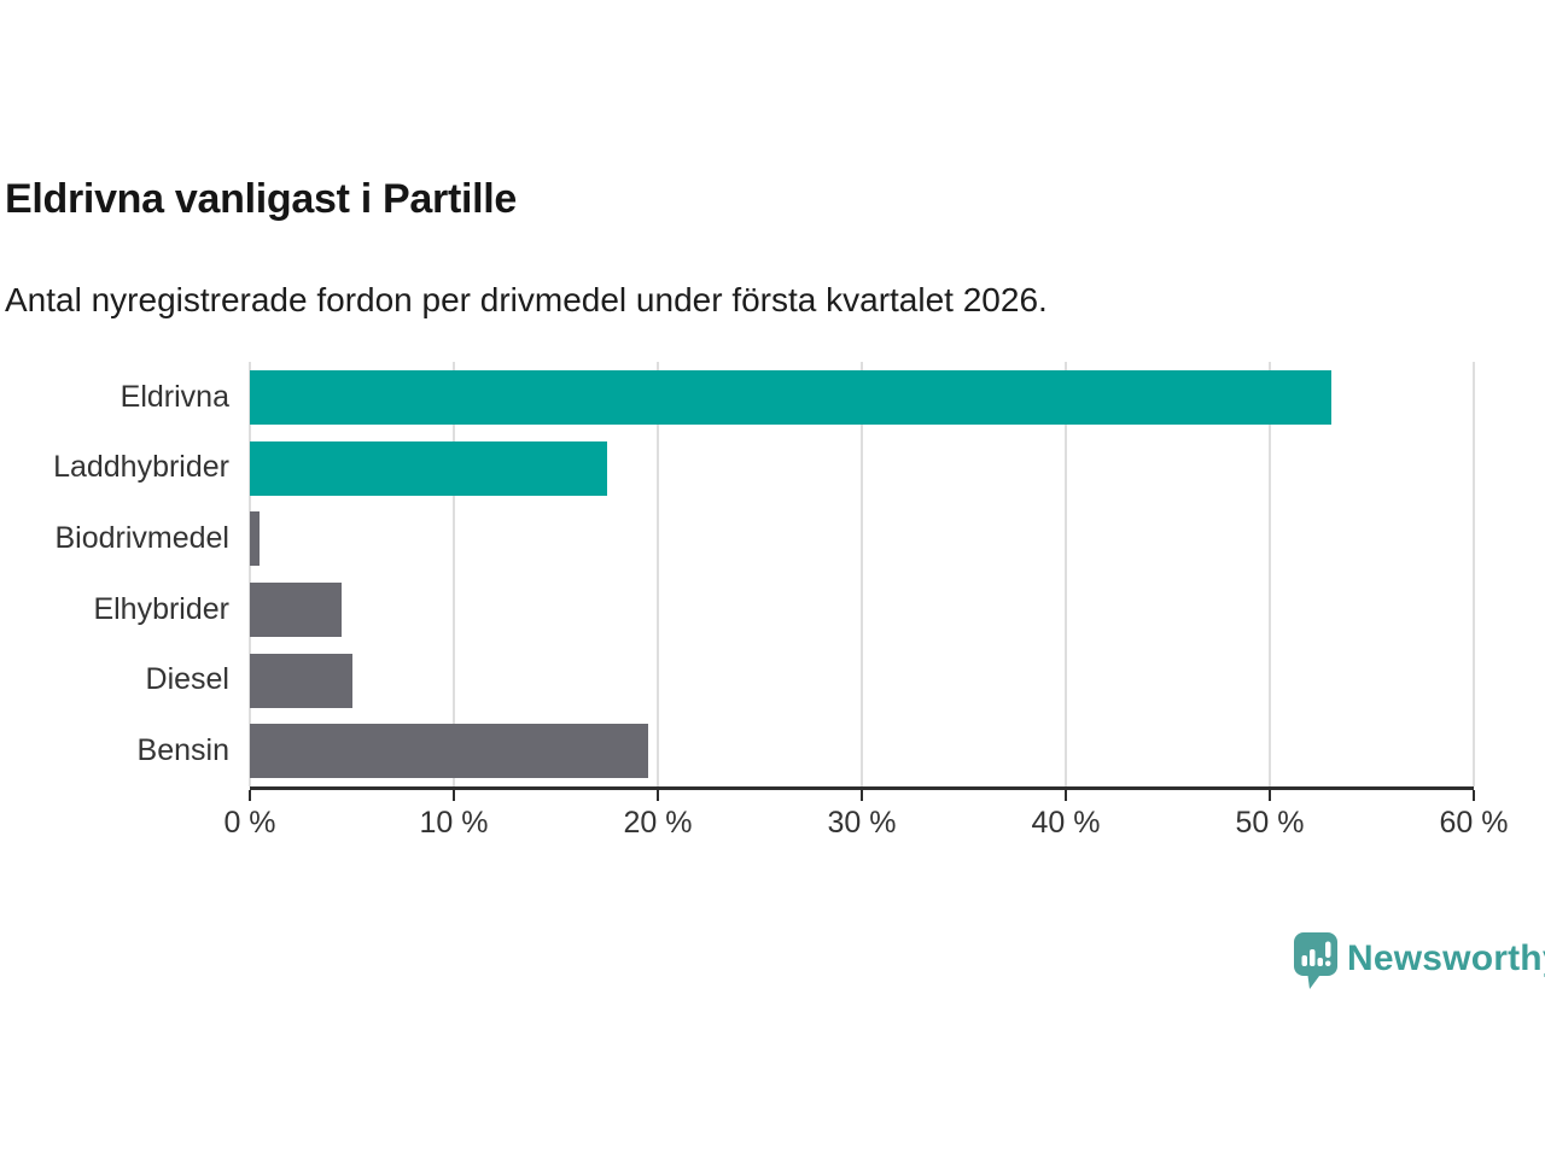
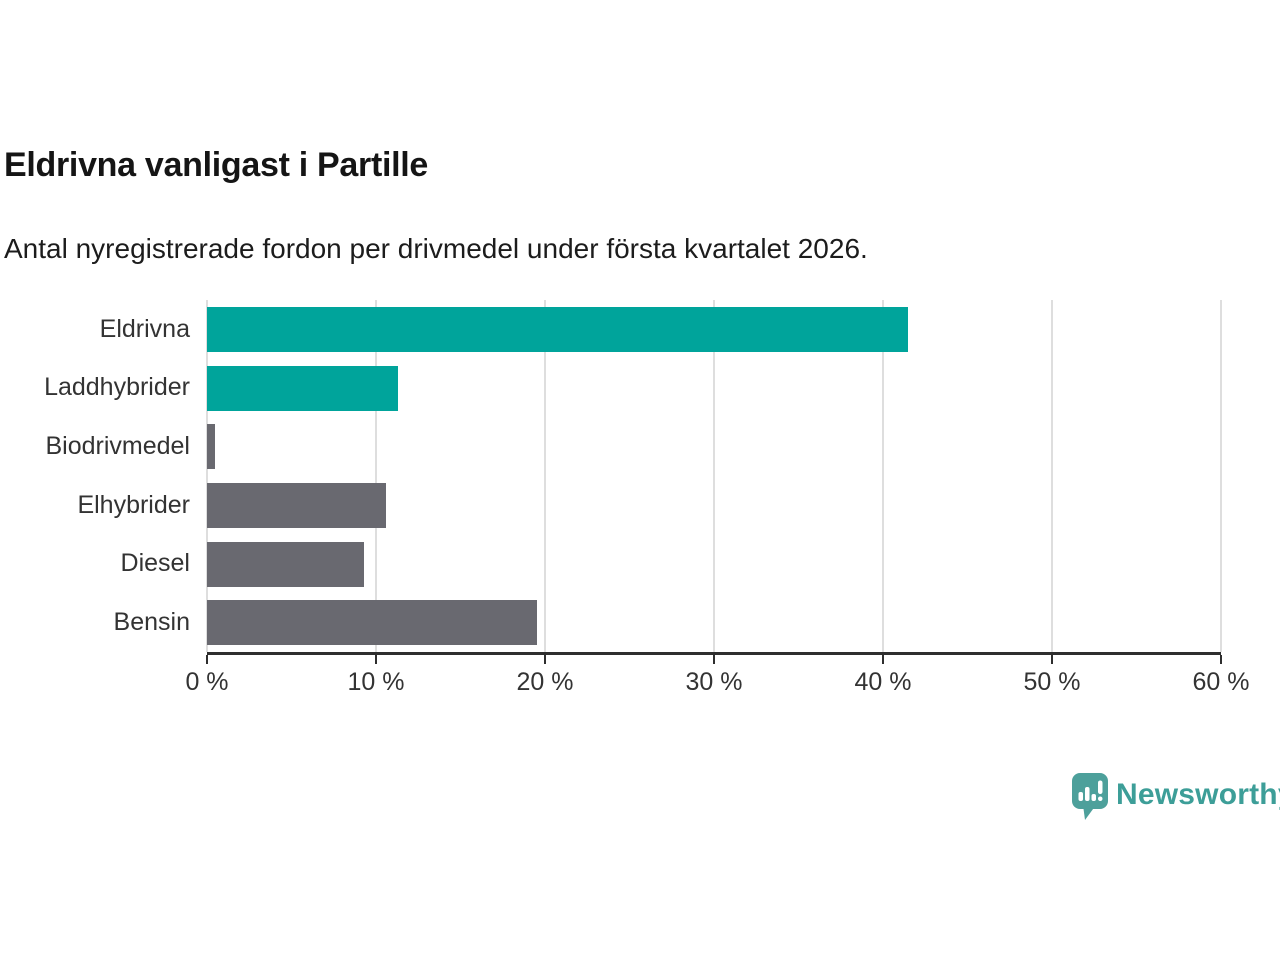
Eldrivna: 53.0% -> 41.5%
Laddhybrider: 17.5% -> 11.3%
Elhybrider: 4.5% -> 10.6%
Diesel: 5.0% -> 9.3%
